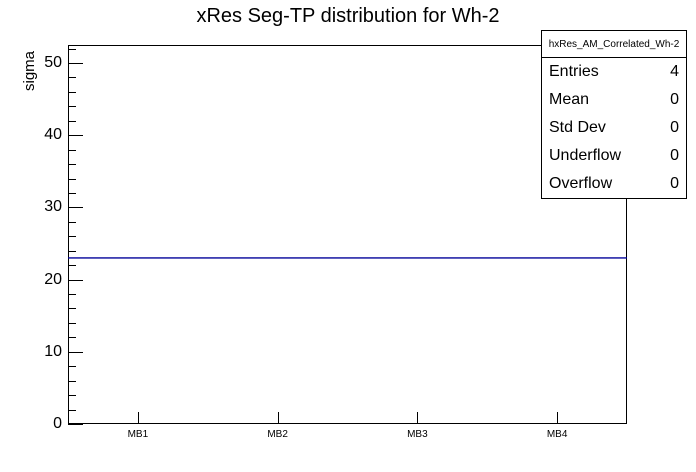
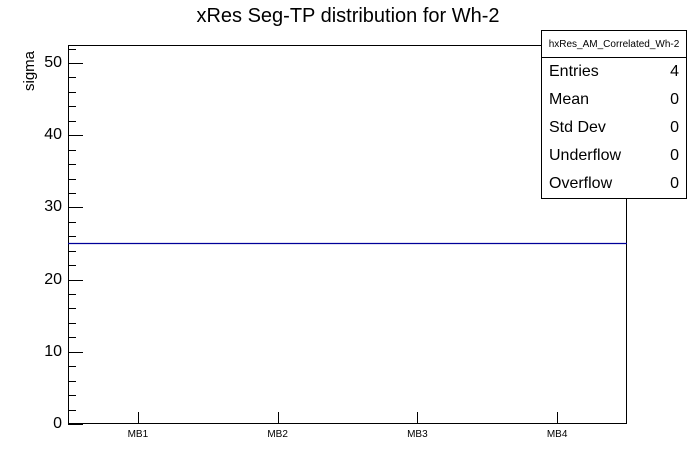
MB1: 23 -> 25
MB2: 30 -> 25
MB3: 27 -> 25
MB4: 11 -> 25
